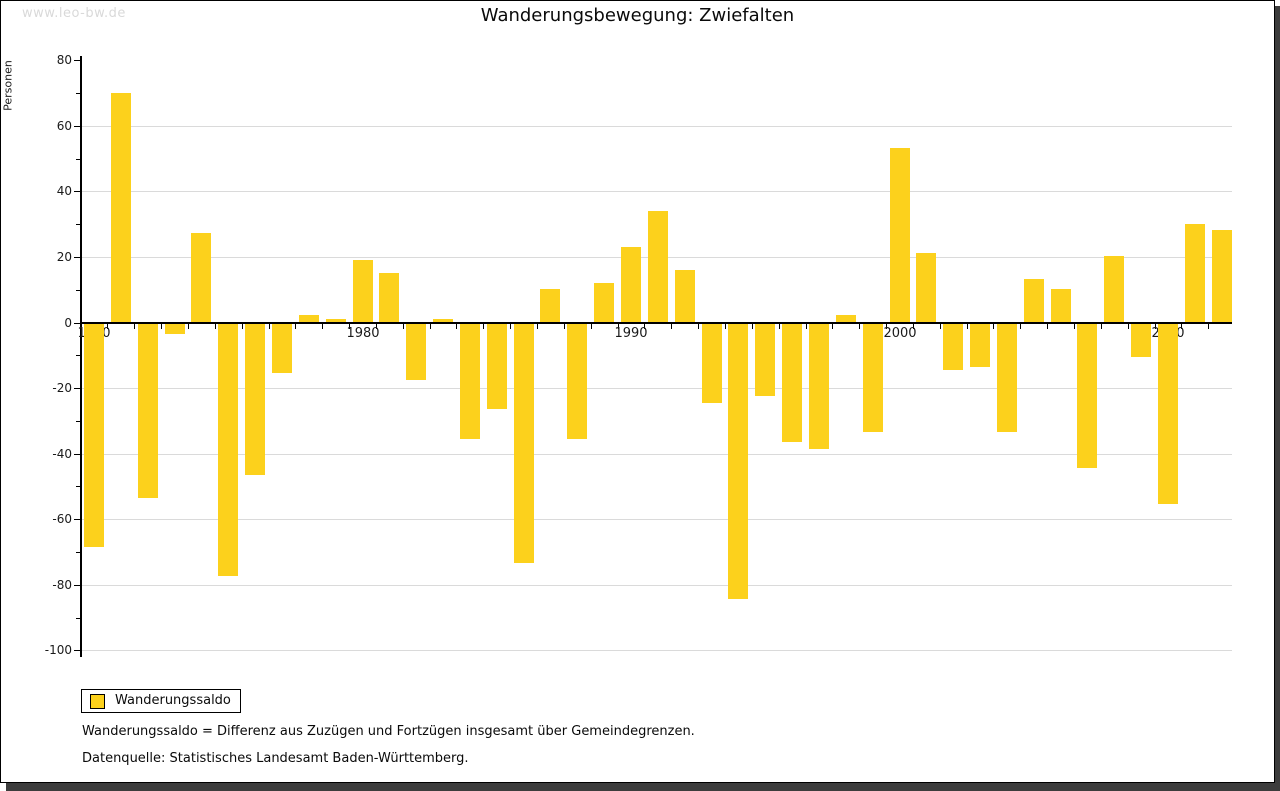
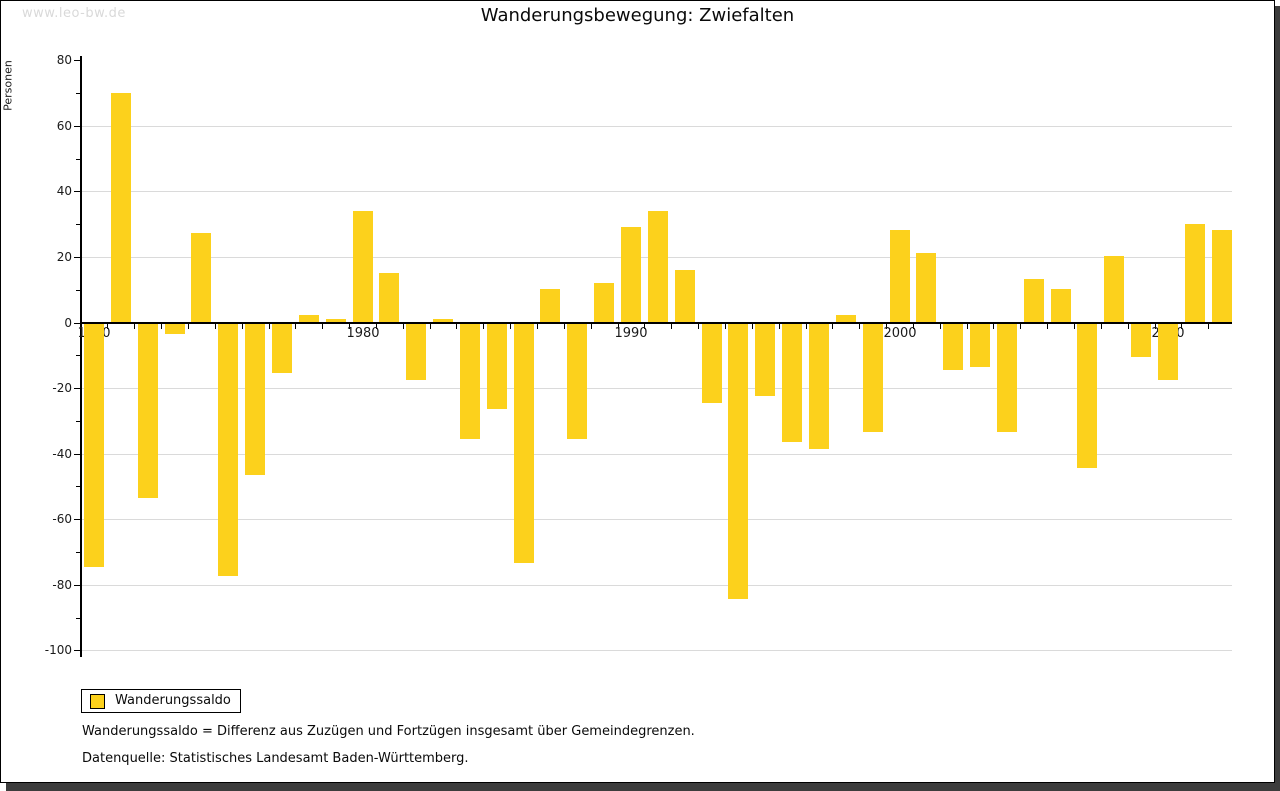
1970: -68 -> -74
1980: 19 -> 34
1990: 23 -> 29
2000: 53 -> 28
2010: -55 -> -17
